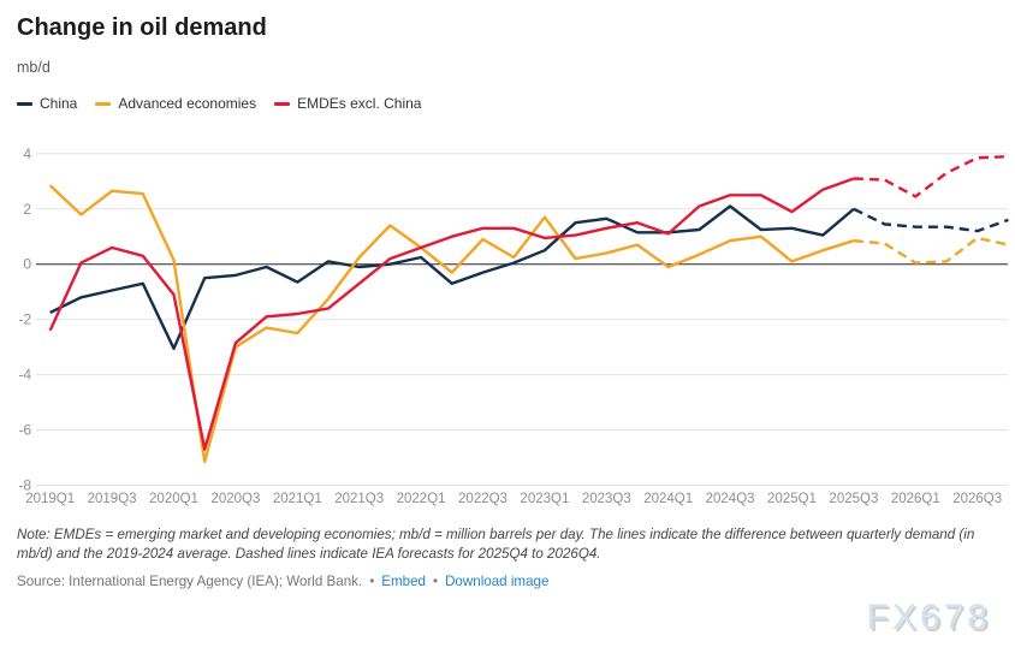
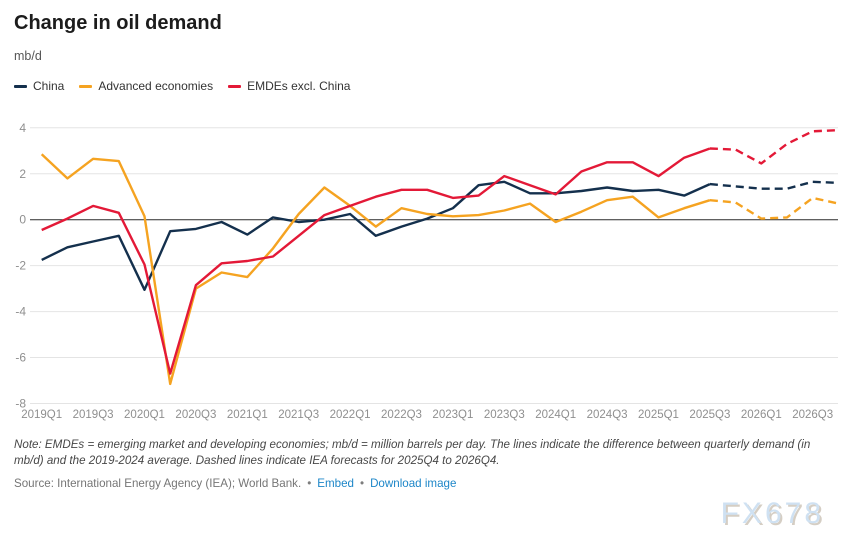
EMDEs excl. China/2019Q1: -2.4 -> -0.5
EMDEs excl. China/2020Q1: -1.1 -> -1.9
Advanced economies/2022Q3: 0.9 -> 0.5
Advanced economies/2023Q1: 1.7 -> 0.1
EMDEs excl. China/2023Q3: 1.3 -> 1.9
China/2024Q3: 2.1 -> 1.4
China/2025Q3: 2.0 -> 1.6
China/2026Q3: 1.2 -> 1.6
